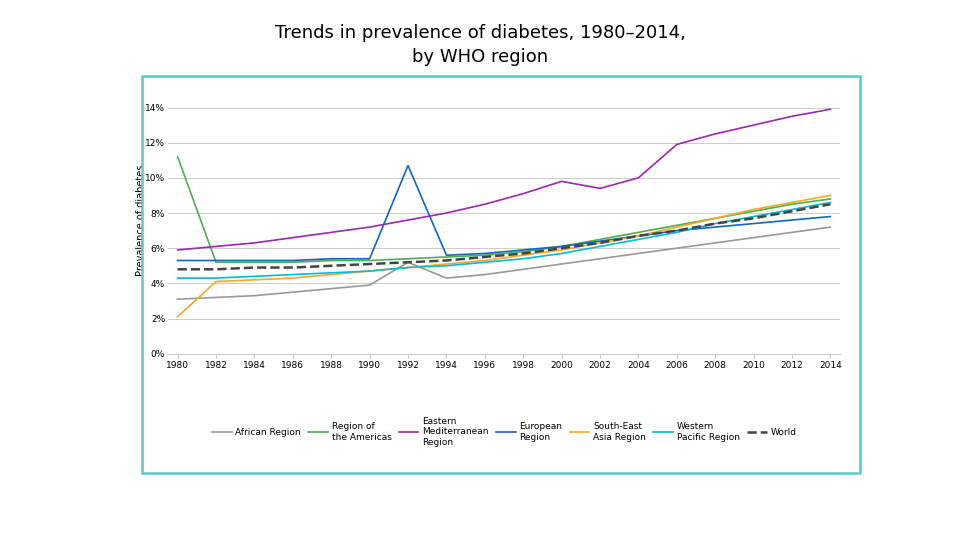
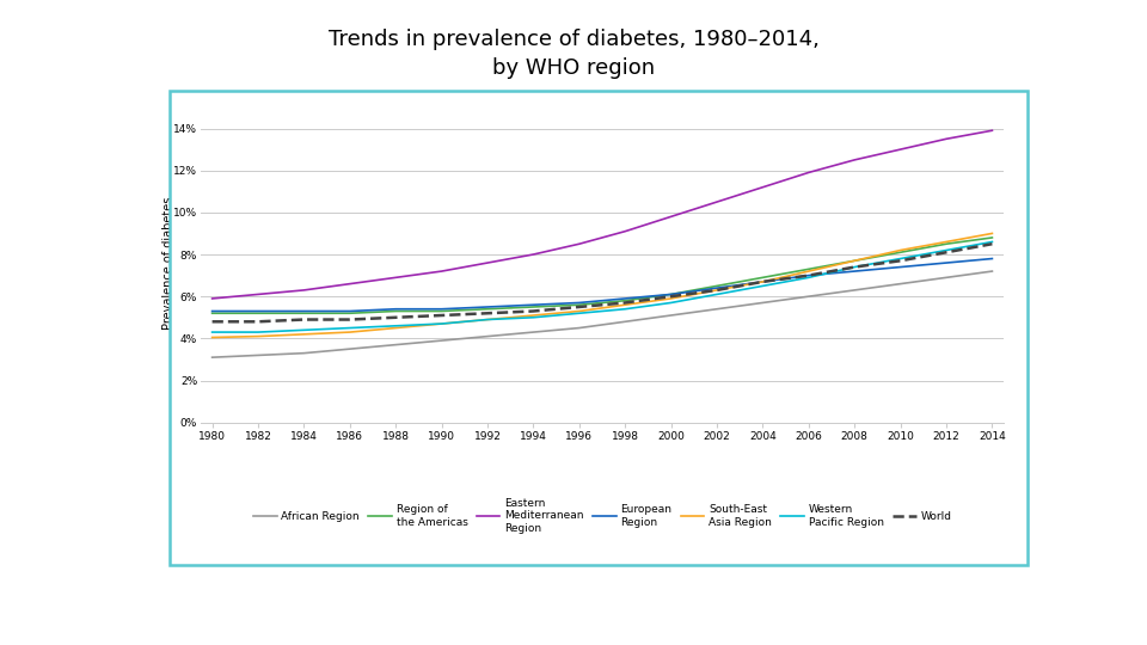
Region of the Americas/1980: 11.2% -> 5.2%
South-East Asia Region/1980: 2.1% -> 4.0%
African Region/1992: 5.2% -> 4.1%
European Region/1992: 10.7% -> 5.5%
Eastern Mediterranean Region/2002: 9.4% -> 10.5%
Eastern Mediterranean Region/2004: 10.0% -> 11.2%
